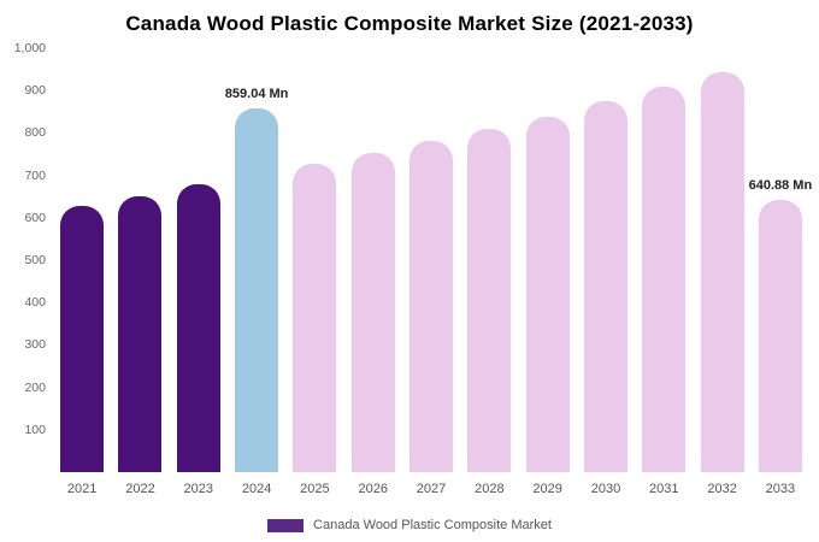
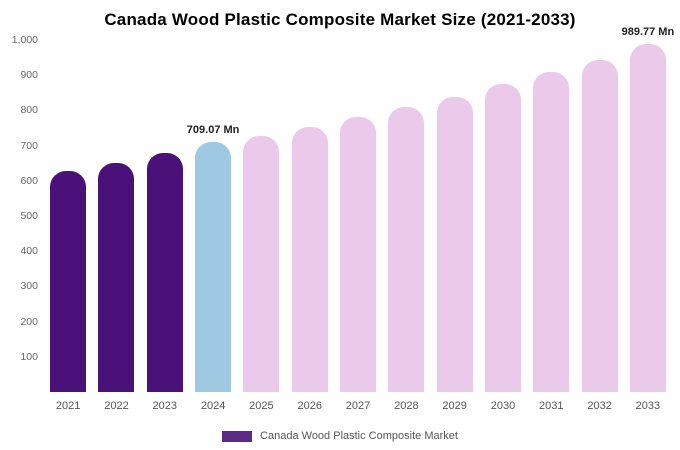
2024: 859.04 -> 709.07
2033: 640.88 -> 989.77
